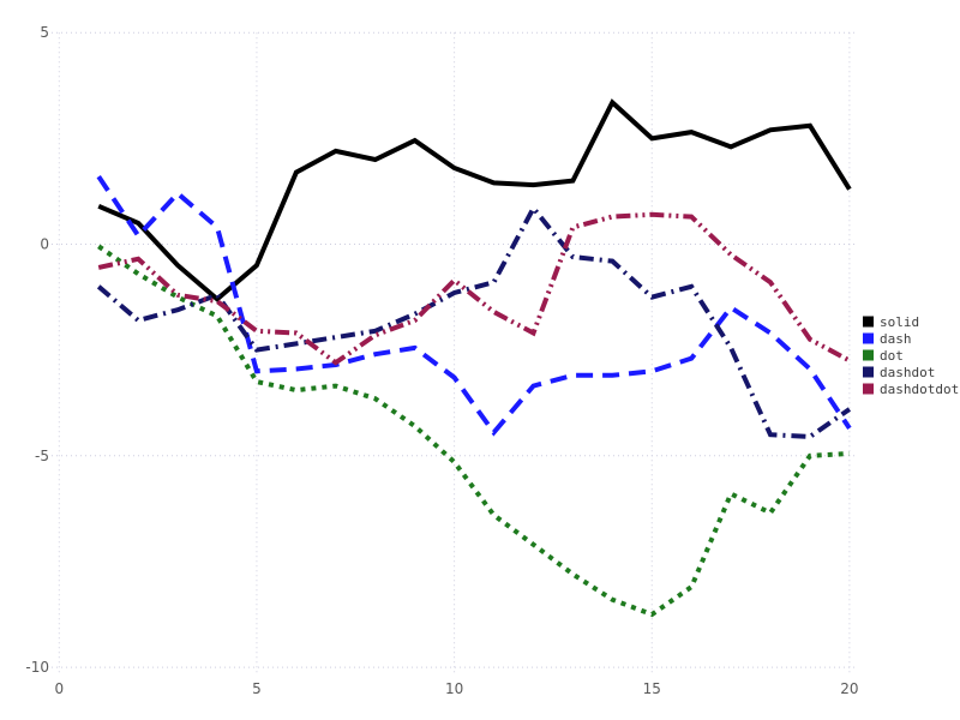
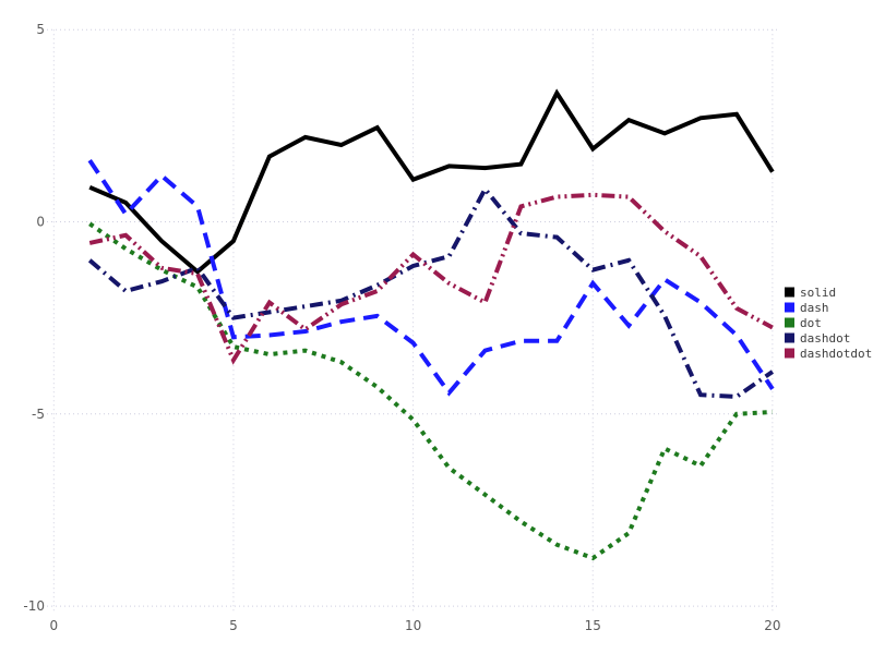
dashdotdot/5: -2.0 -> -3.6
solid/10: 1.8 -> 1.1
solid/15: 2.5 -> 1.9
dash/15: -3.0 -> -1.6
